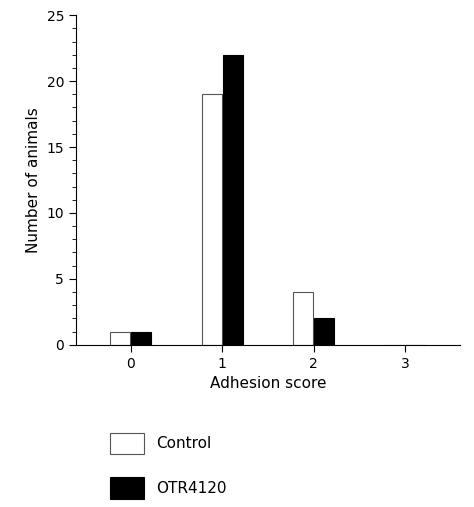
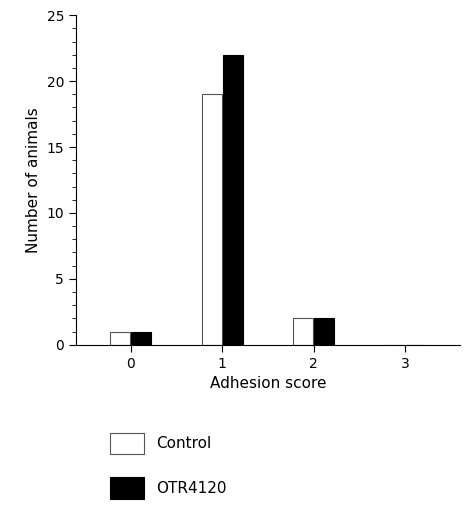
Control/2: 4 -> 2
